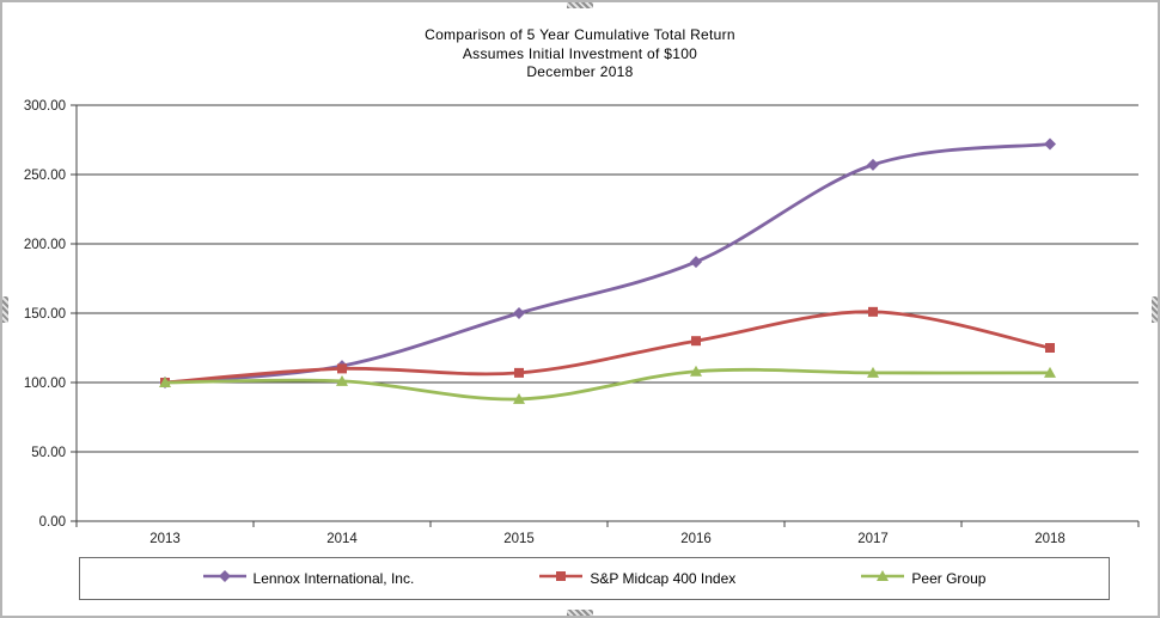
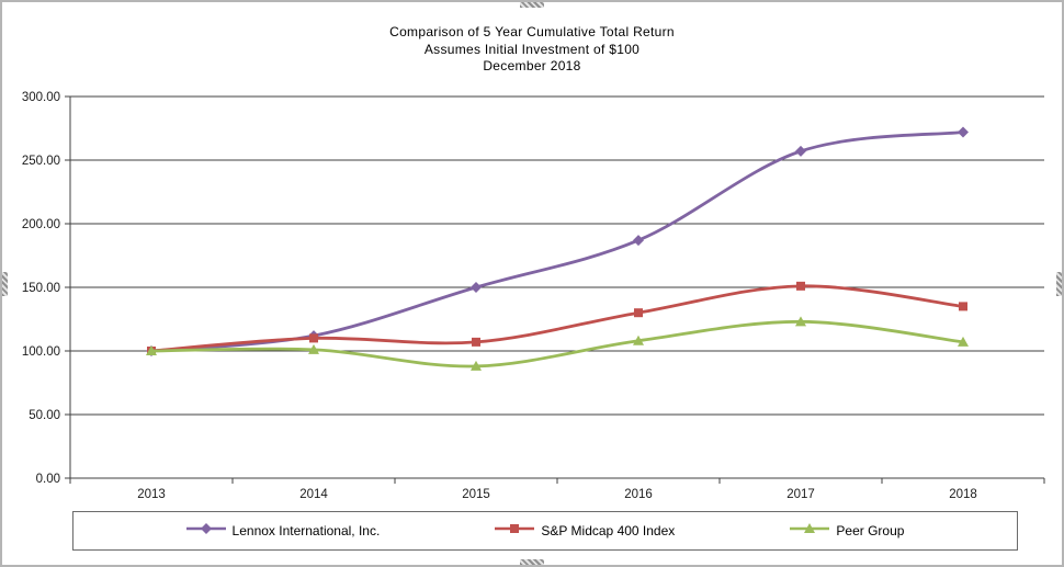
Peer Group/2017: 107 -> 123
S&P Midcap 400 Index/2018: 125 -> 135
